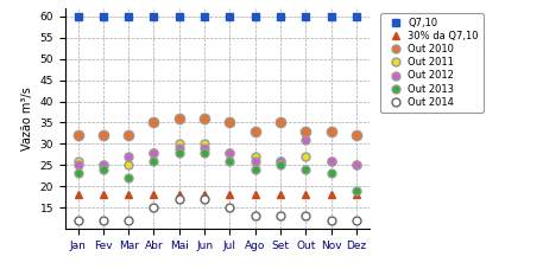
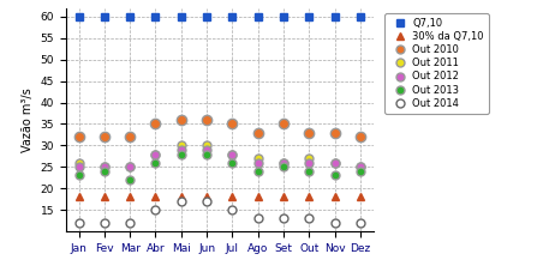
Out 2012/Mar: 27 -> 25
Out 2012/Out: 31 -> 26
Out 2013/Dez: 19 -> 24
